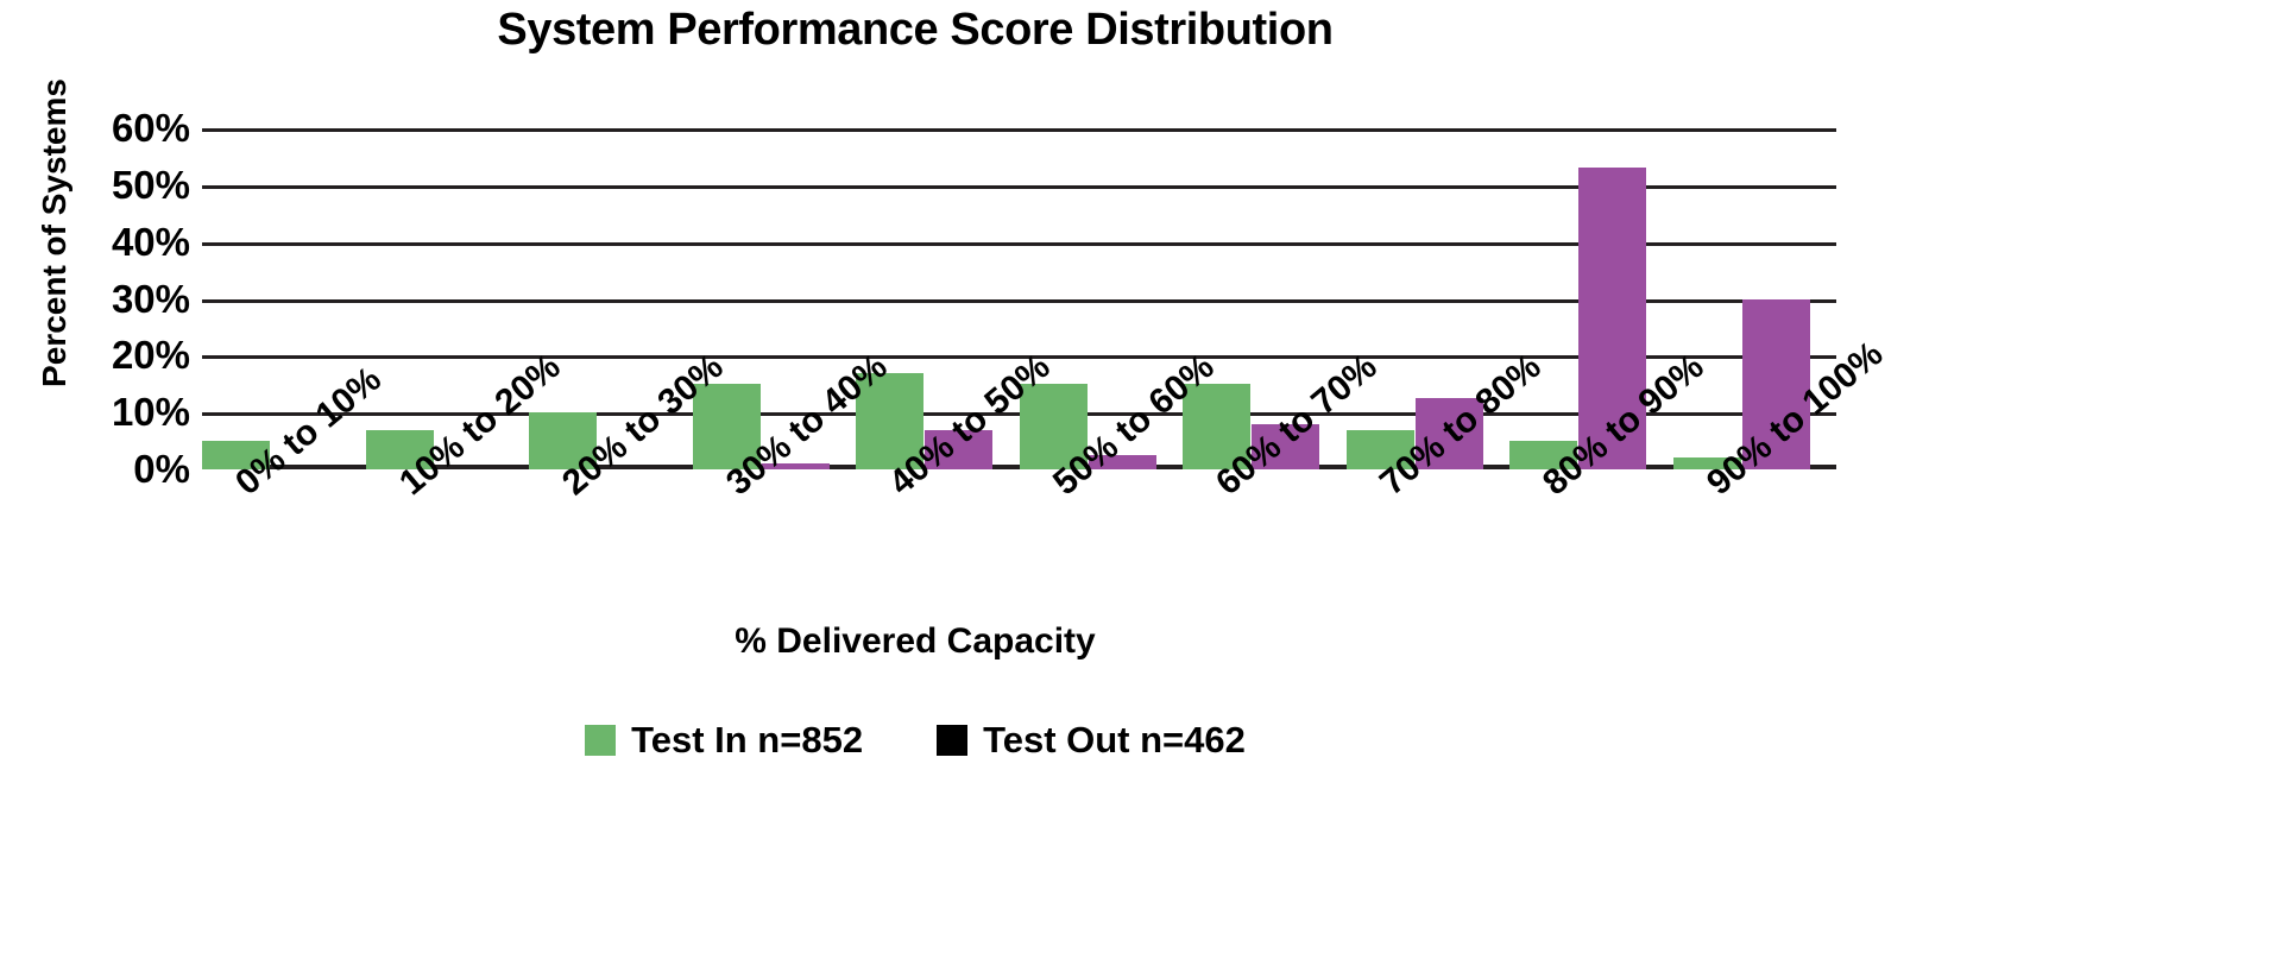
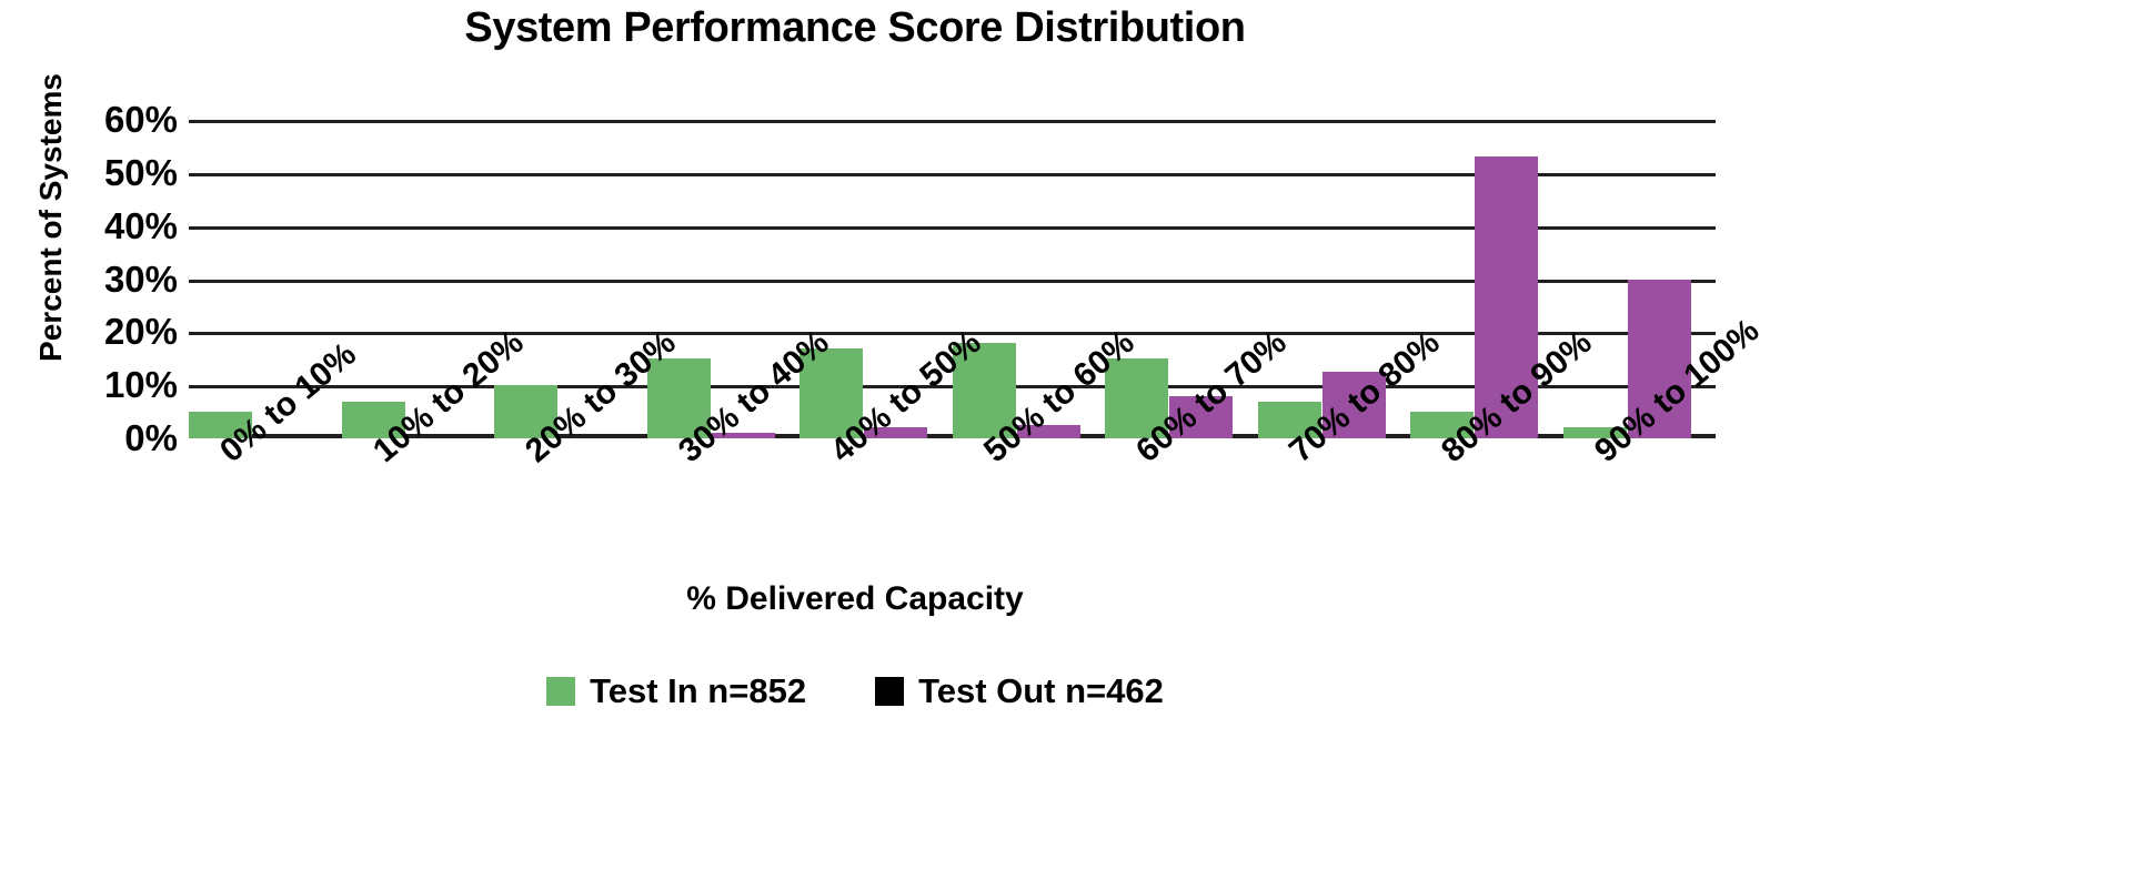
Test Out n=462/40% to 50%: 7% -> 2%
Test In n=852/50% to 60%: 15% -> 18%
